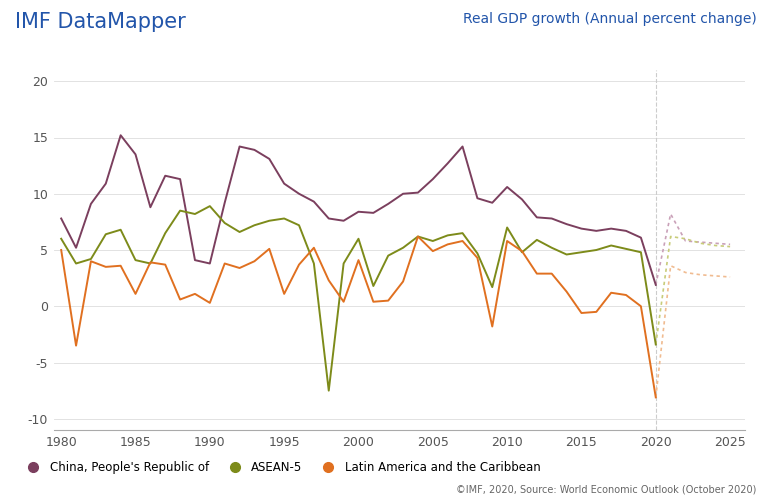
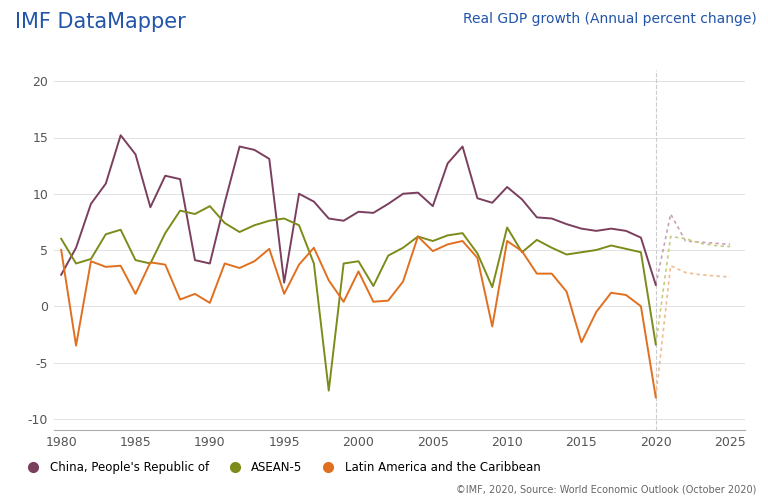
China, People's Republic of/1980: 7.8 -> 2.8
China, People's Republic of/1995: 10.9 -> 2.1
ASEAN-5/2000: 6.0 -> 4.0
Latin America and the Caribbean/2000: 4.1 -> 3.1
China, People's Republic of/2005: 11.3 -> 8.9
Latin America and the Caribbean/2015: -0.6 -> -3.2
